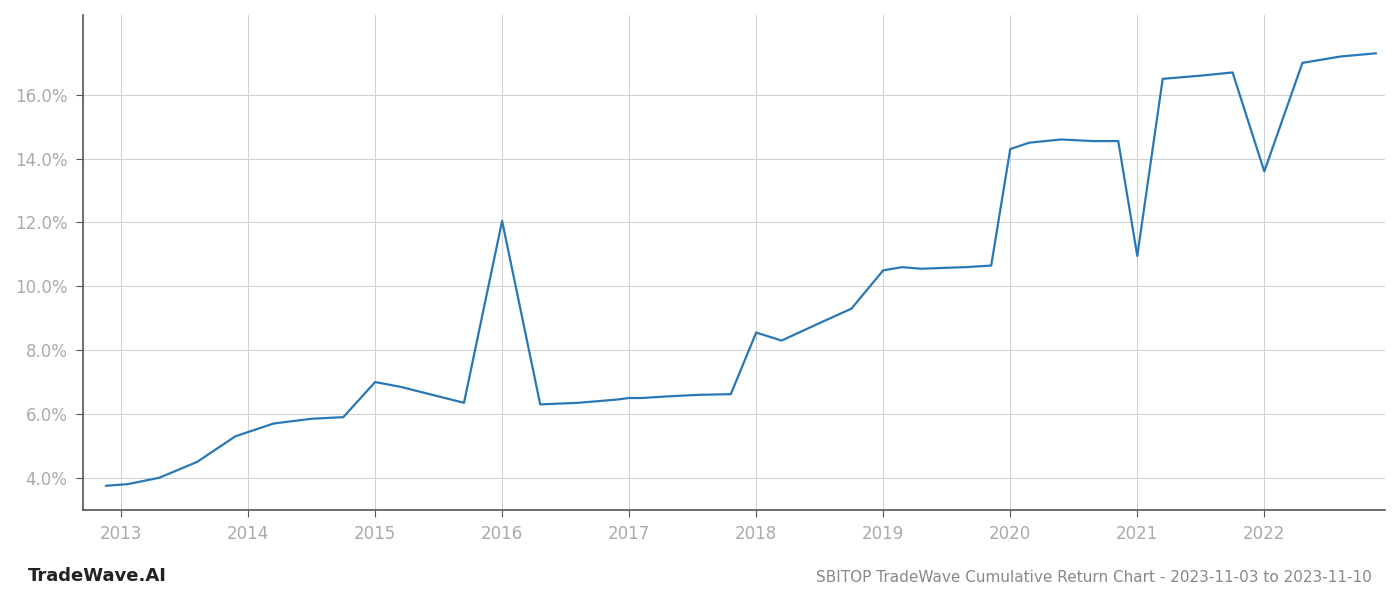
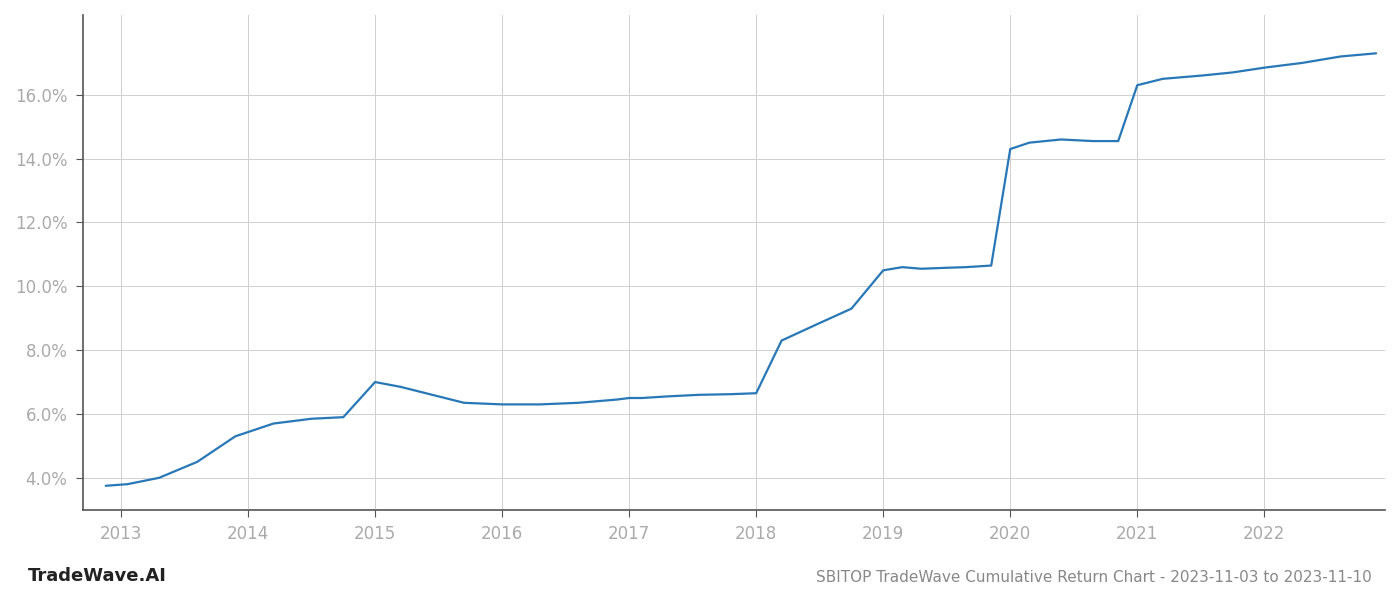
2016: 12.05% -> 6.30%
2018: 8.55% -> 6.65%
2021: 10.95% -> 16.30%
2022: 13.60% -> 16.85%
